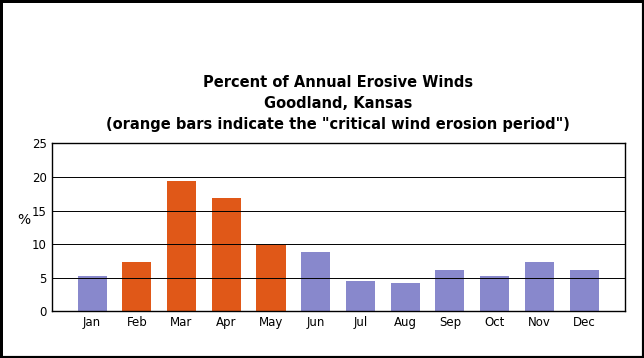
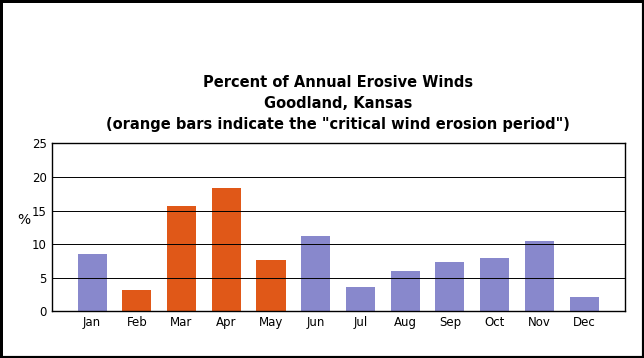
Jan: 5.2 -> 8.6
Feb: 7.4 -> 3.2
Mar: 19.4 -> 15.6
Apr: 16.8 -> 18.4
May: 9.9 -> 7.6
Jun: 8.8 -> 11.2
Jul: 4.5 -> 3.6
Aug: 4.2 -> 6.0
Sep: 6.1 -> 7.4
Oct: 5.2 -> 8.0
Nov: 7.3 -> 10.4
Dec: 6.1 -> 2.2
